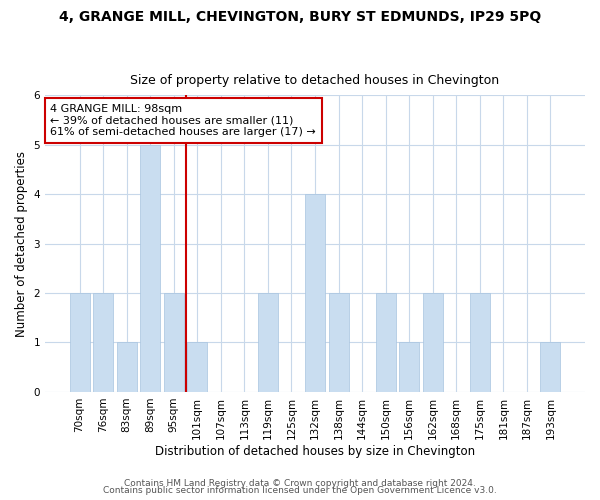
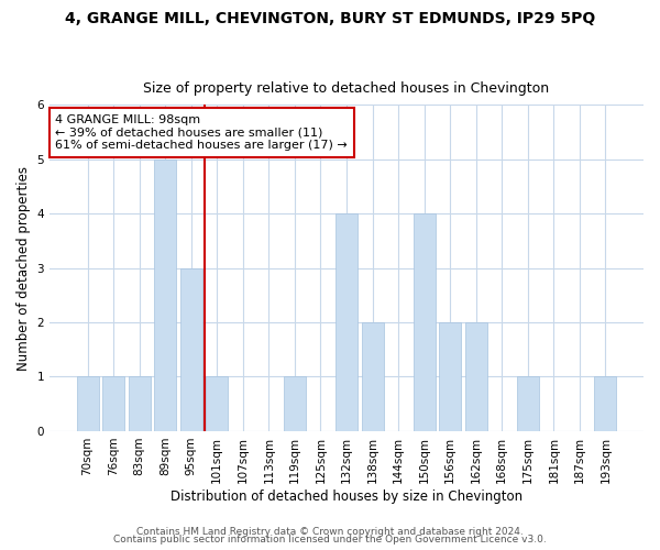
70sqm: 2 -> 1
76sqm: 2 -> 1
95sqm: 2 -> 3
119sqm: 2 -> 1
150sqm: 2 -> 4
156sqm: 1 -> 2
175sqm: 2 -> 1
